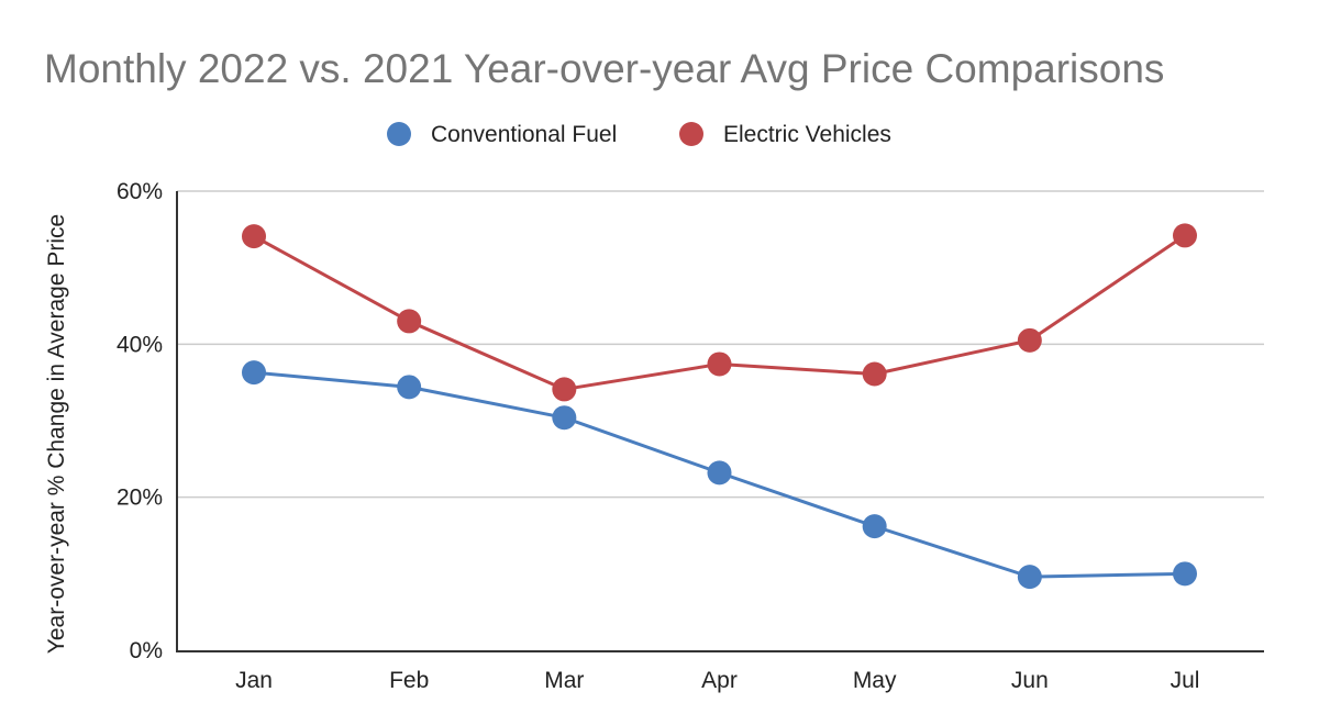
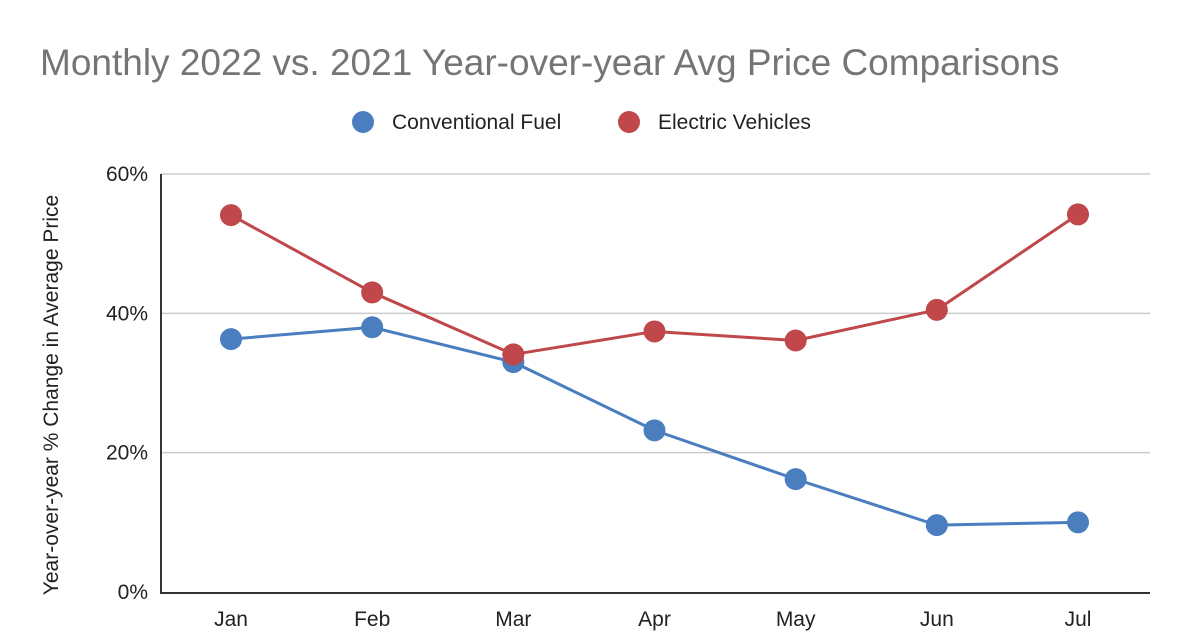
Conventional Fuel/Feb: 34% -> 38%
Conventional Fuel/Mar: 30% -> 33%
